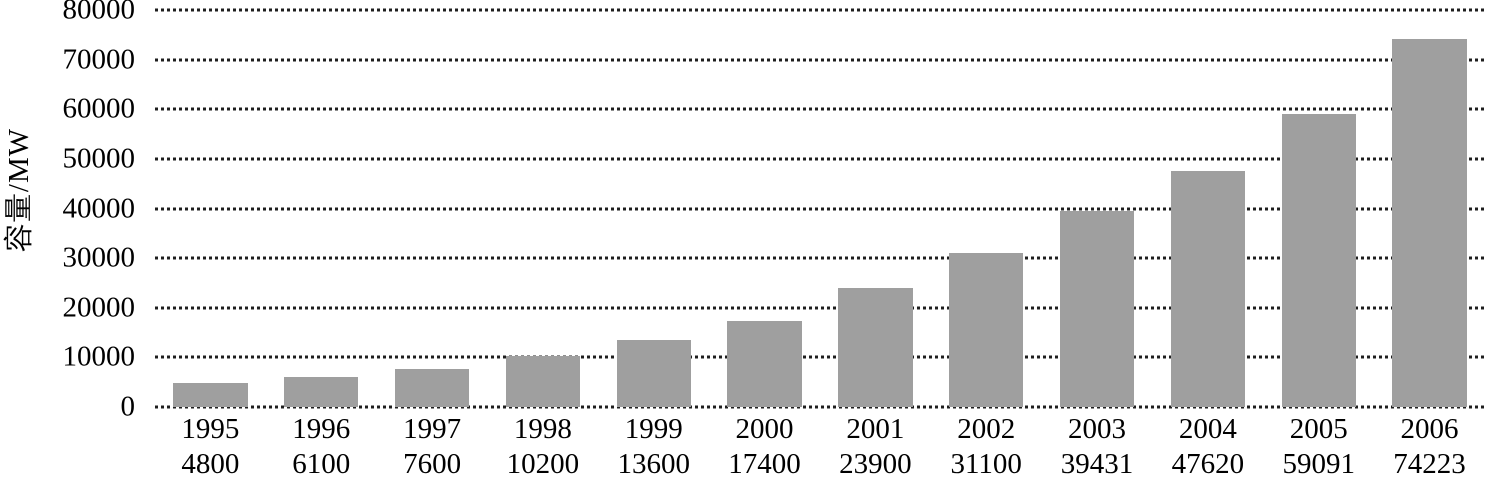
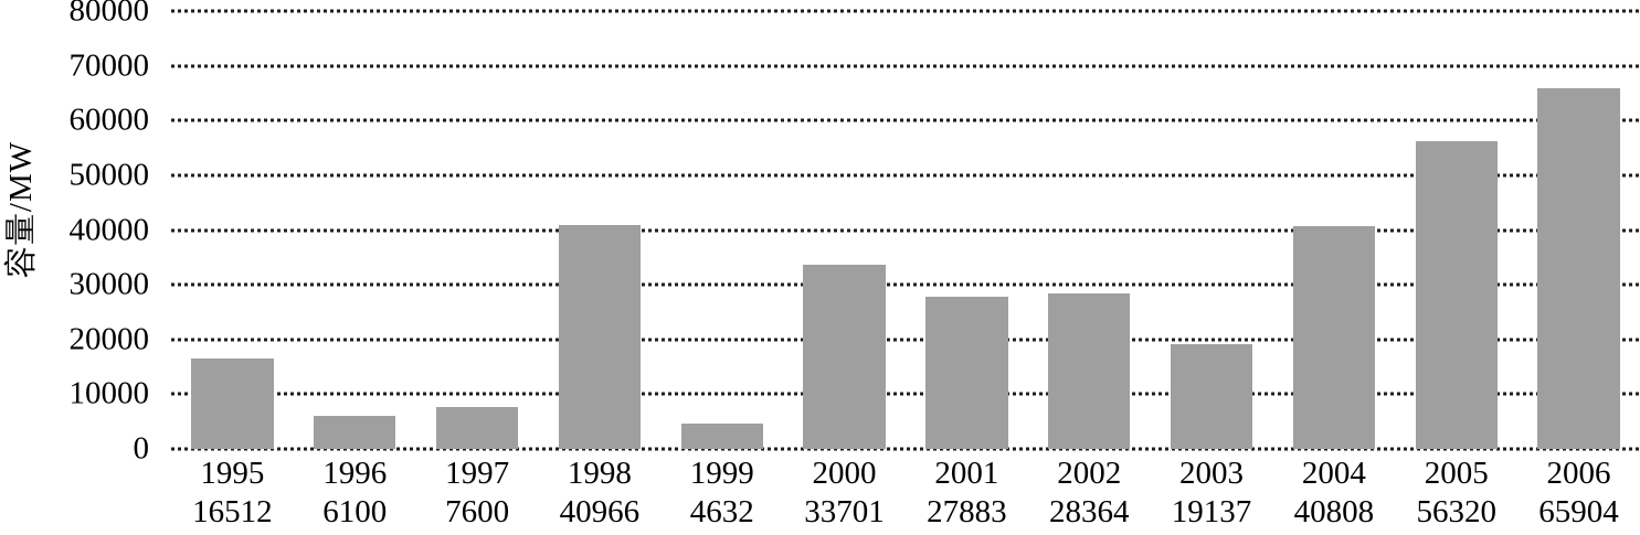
1995: 4800 -> 16512
1998: 10200 -> 40966
1999: 13600 -> 4632
2000: 17400 -> 33701
2001: 23900 -> 27883
2002: 31100 -> 28364
2003: 39431 -> 19137
2004: 47620 -> 40808
2005: 59091 -> 56320
2006: 74223 -> 65904
